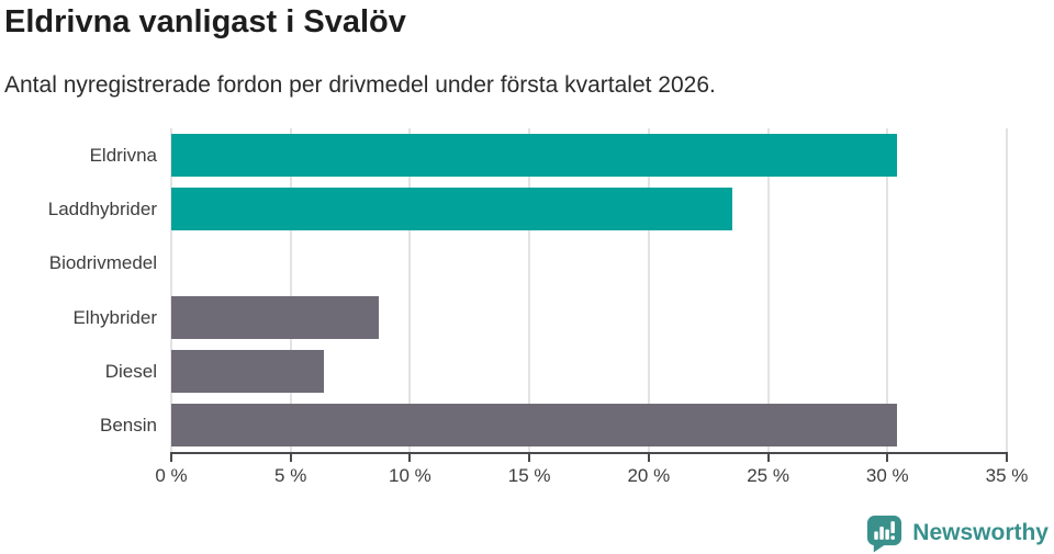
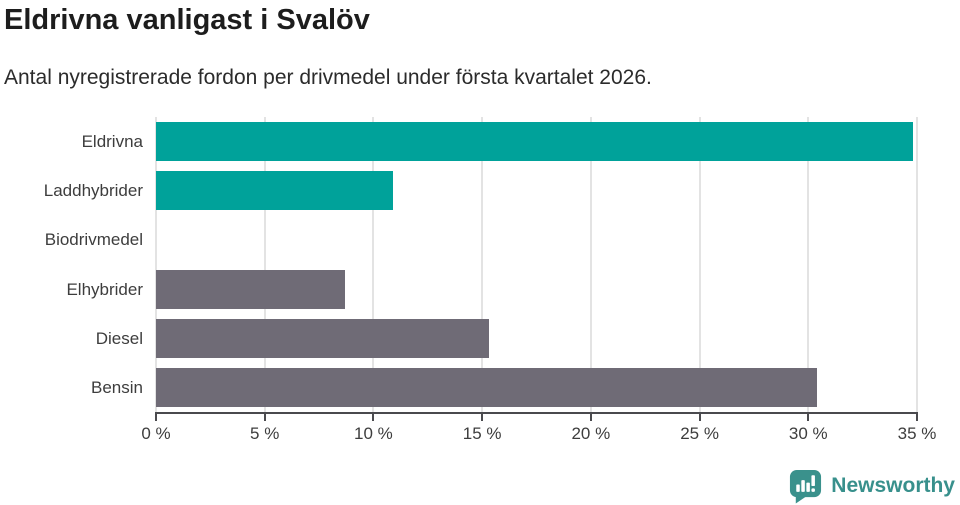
Eldrivna: 30.4% -> 34.8%
Laddhybrider: 23.5% -> 10.9%
Diesel: 6.4% -> 15.3%
